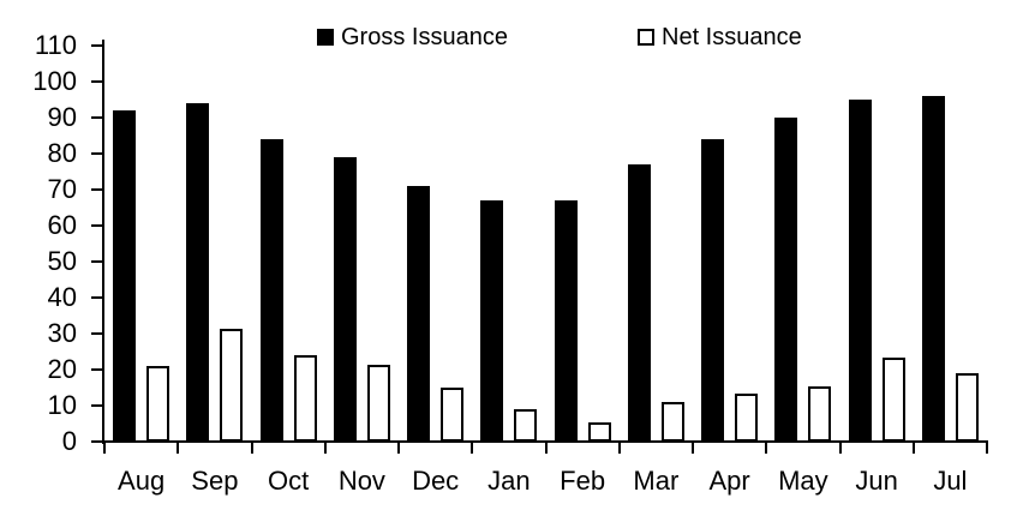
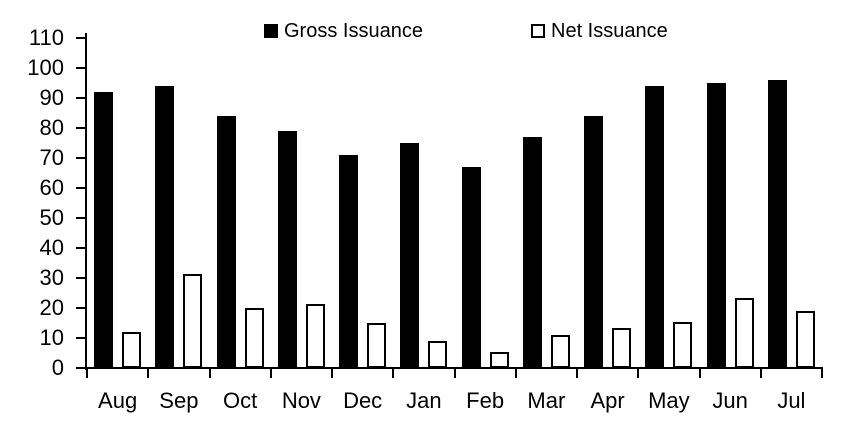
Net Issuance/Aug: 21 -> 12
Net Issuance/Oct: 24 -> 20
Gross Issuance/Jan: 67 -> 75
Gross Issuance/May: 90 -> 94
